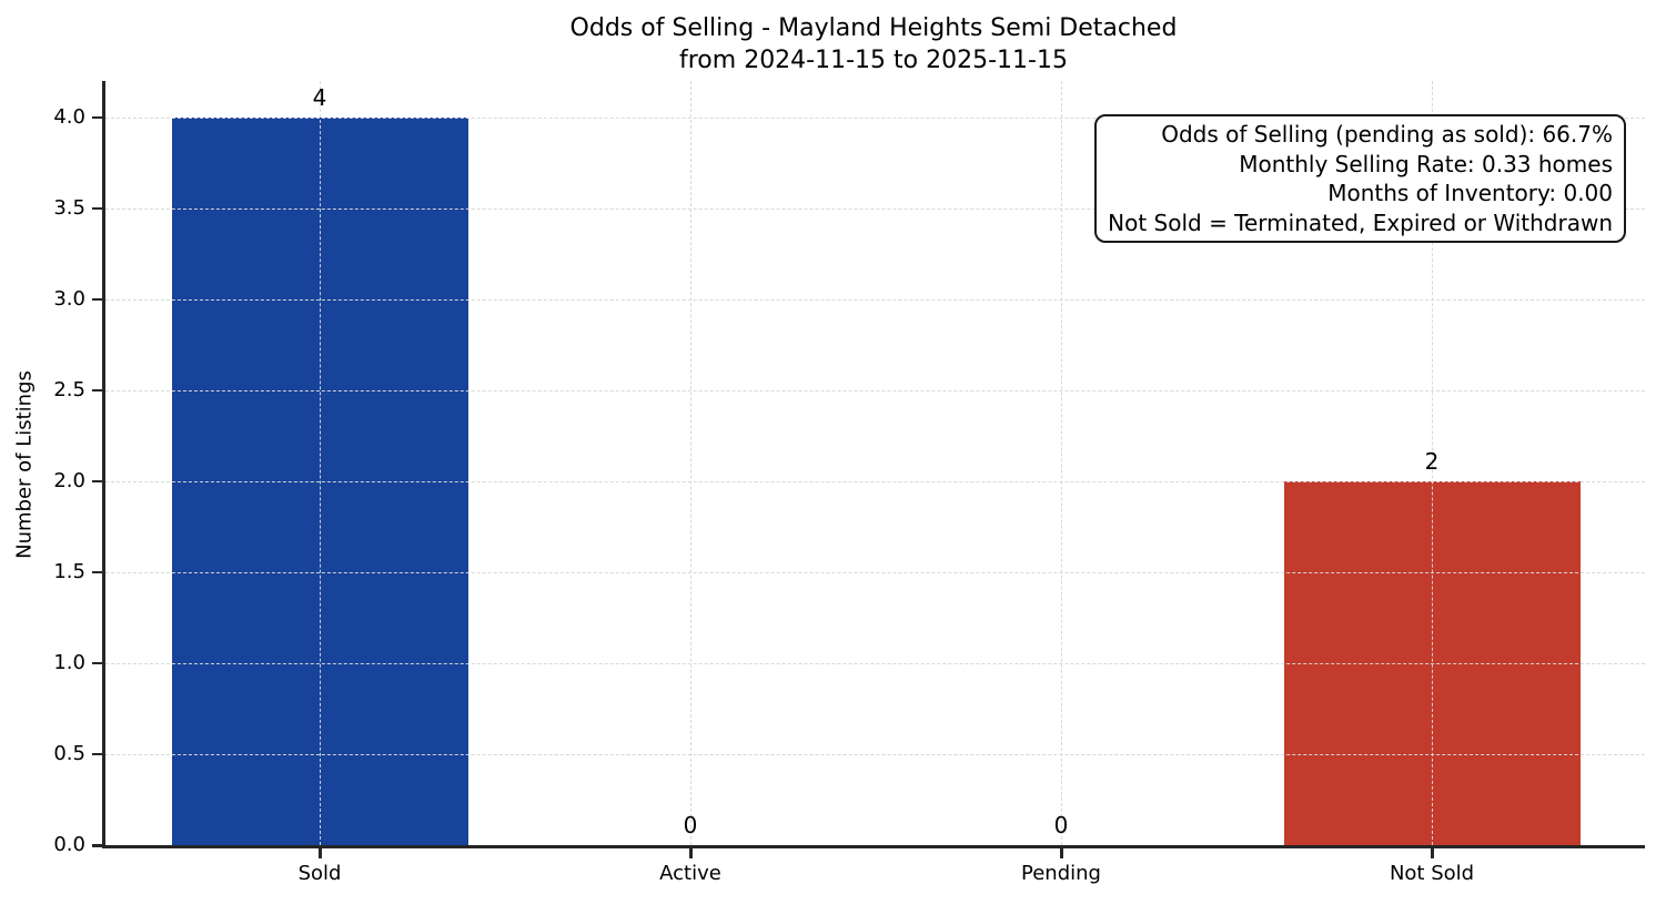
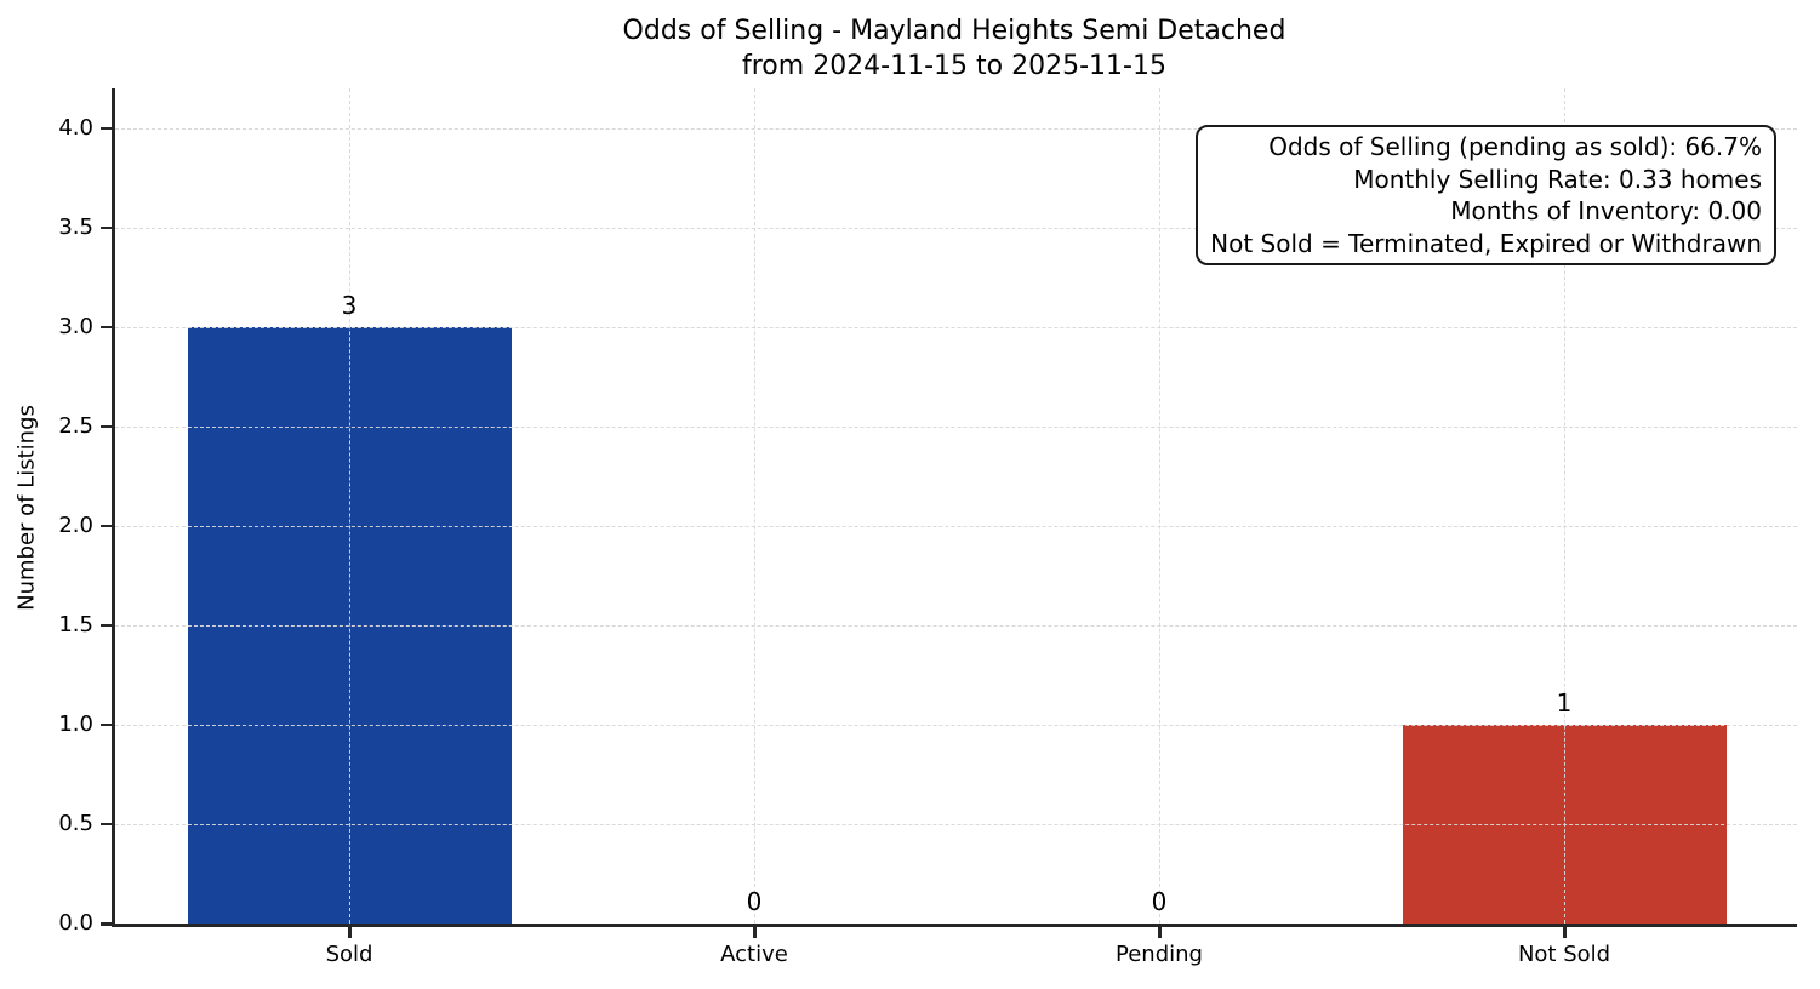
Sold: 4 -> 3
Not Sold: 2 -> 1
